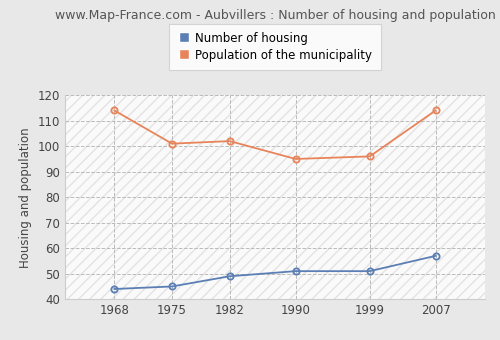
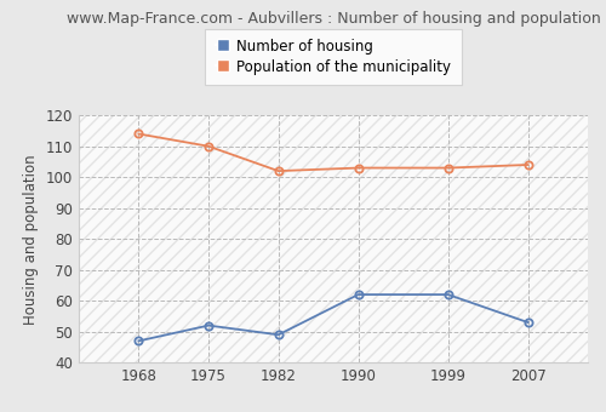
Number of housing/1968: 44 -> 47
Number of housing/1975: 45 -> 52
Population of the municipality/1975: 101 -> 110
Number of housing/1990: 51 -> 62
Population of the municipality/1990: 95 -> 103
Number of housing/1999: 51 -> 62
Population of the municipality/1999: 96 -> 103
Number of housing/2007: 57 -> 53
Population of the municipality/2007: 114 -> 104
